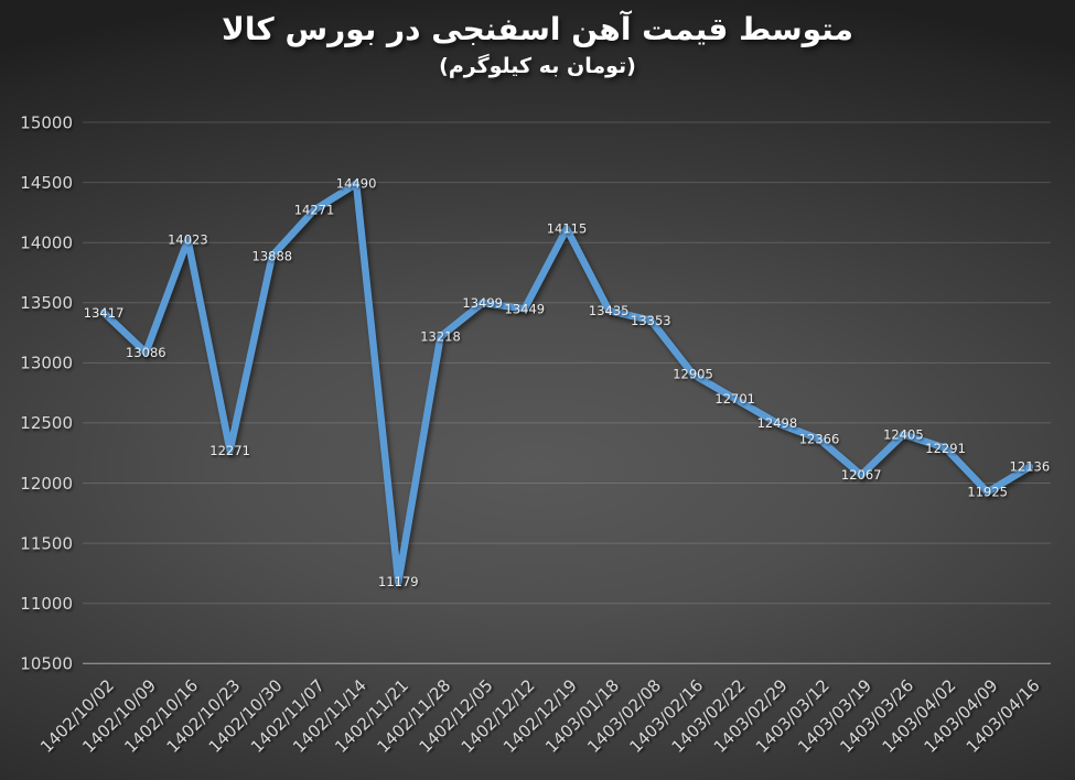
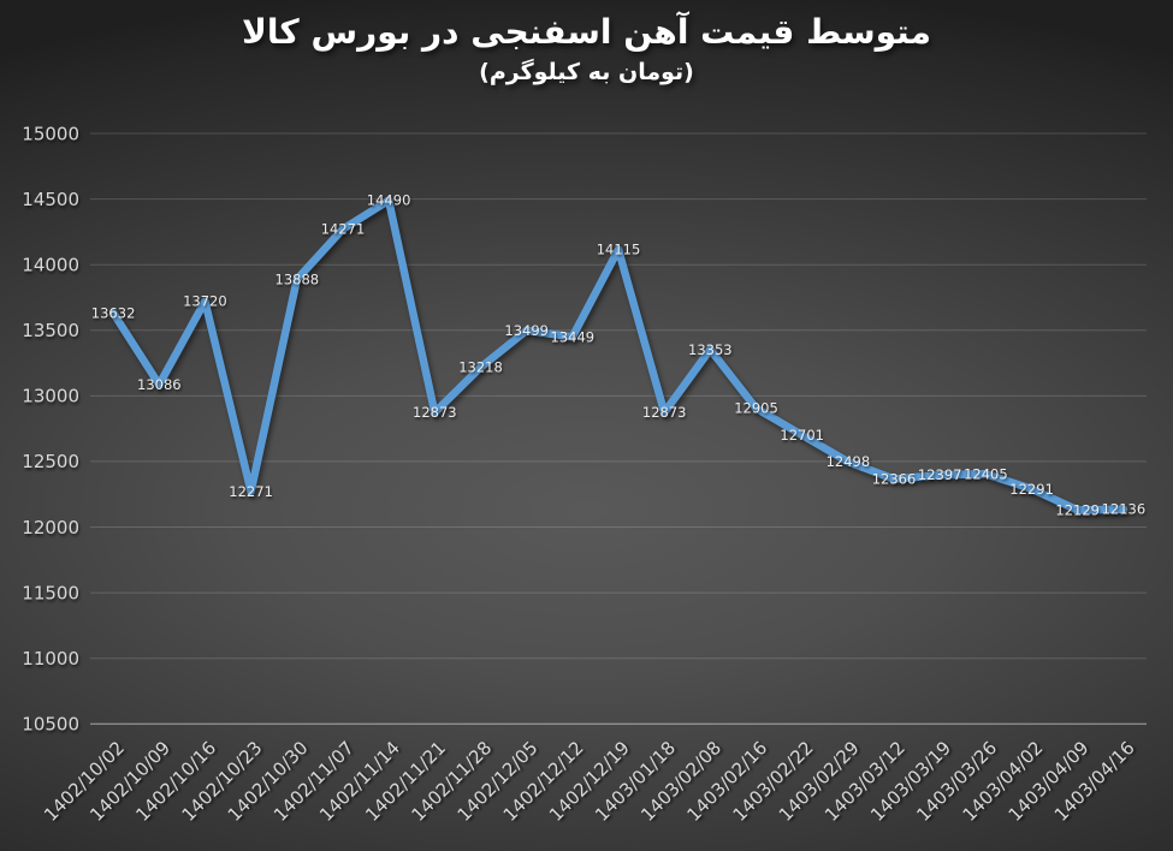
1402/10/02: 13417 -> 13632
1402/10/16: 14023 -> 13720
1402/11/21: 11179 -> 12873
1403/01/18: 13435 -> 12873
1403/03/19: 12067 -> 12397
1403/04/09: 11925 -> 12129
